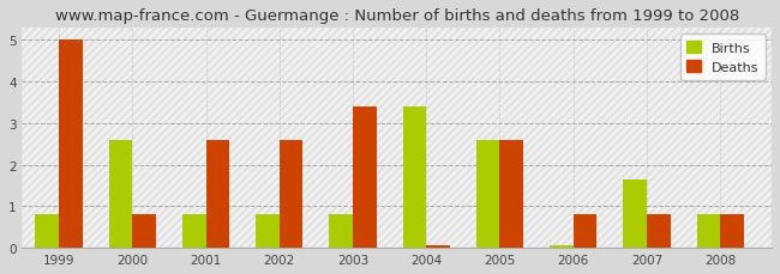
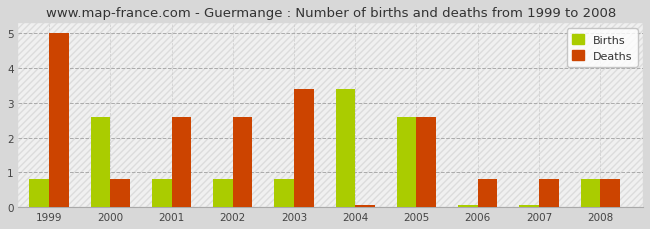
Births/2007: 1.65 -> 0.05
